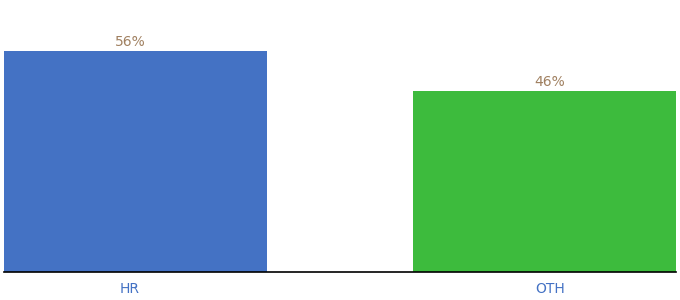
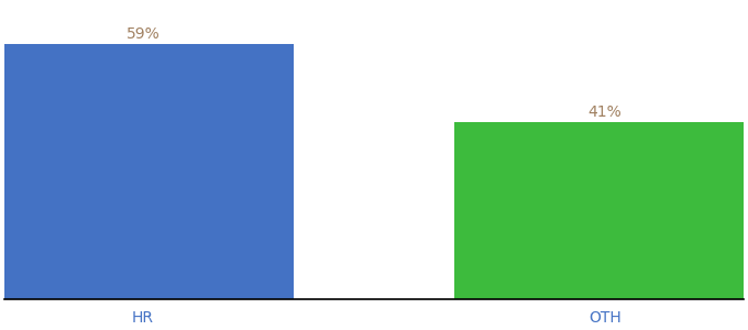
HR: 56% -> 59%
OTH: 46% -> 41%
